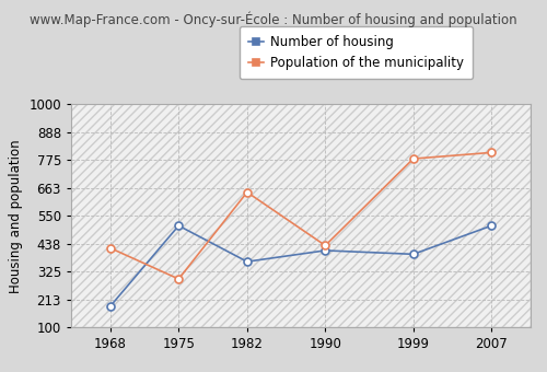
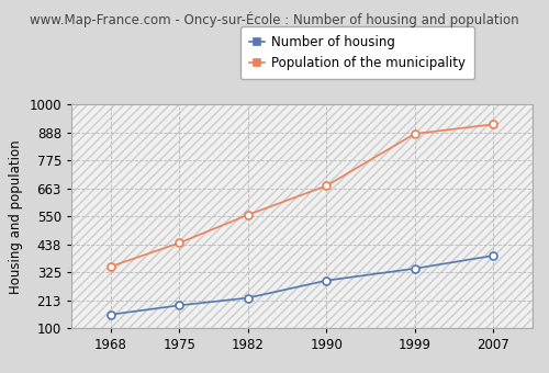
Number of housing/1968: 185 -> 155
Population of the municipality/1968: 420 -> 348
Number of housing/1975: 510 -> 192
Population of the municipality/1975: 295 -> 443
Number of housing/1982: 365 -> 222
Population of the municipality/1982: 645 -> 556
Number of housing/1990: 410 -> 292
Population of the municipality/1990: 430 -> 673
Number of housing/1999: 395 -> 340
Population of the municipality/1999: 780 -> 882
Number of housing/2007: 510 -> 392
Population of the municipality/2007: 805 -> 920
